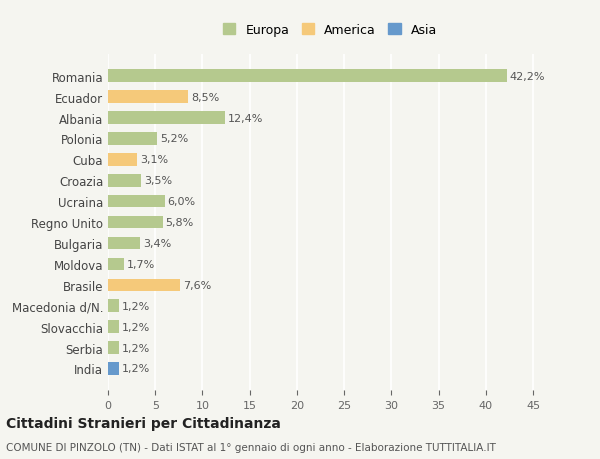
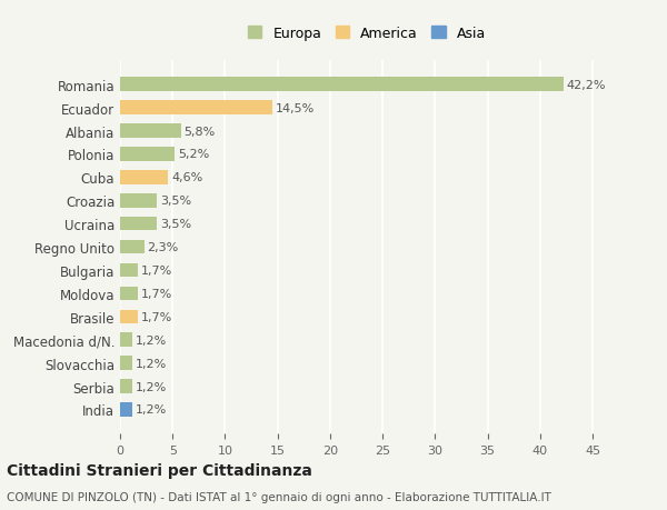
Ecuador: 8,5% -> 14,5%
Albania: 12,4% -> 5,8%
Cuba: 3,1% -> 4,6%
Ucraina: 6,0% -> 3,5%
Regno Unito: 5,8% -> 2,3%
Bulgaria: 3,4% -> 1,7%
Brasile: 7,6% -> 1,7%
